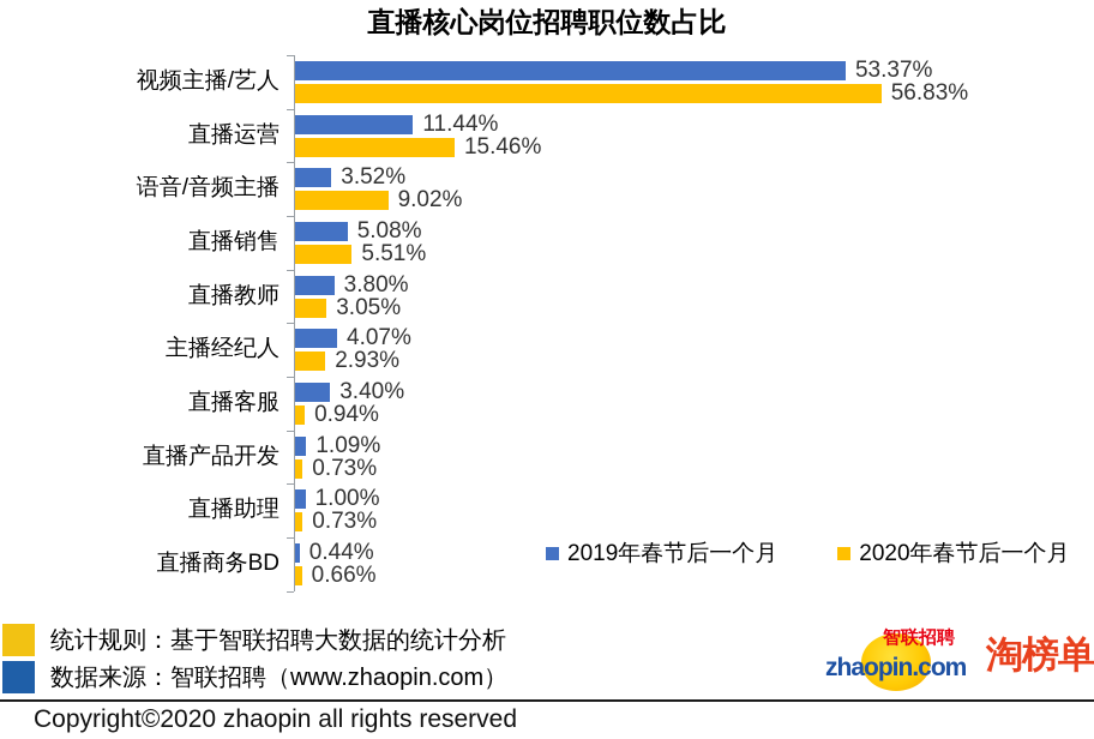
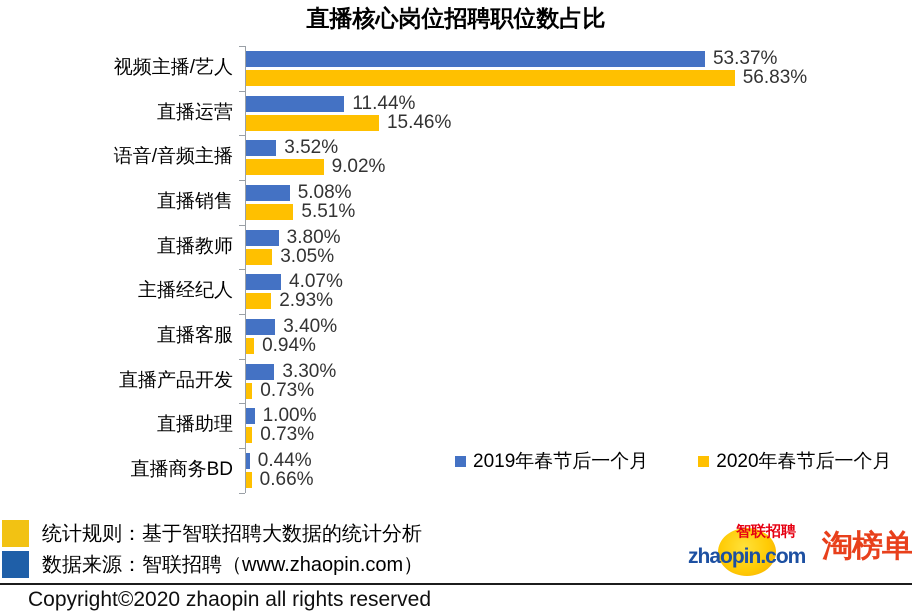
2019年春节后一个月/直播产品开发: 1.09% -> 3.30%
